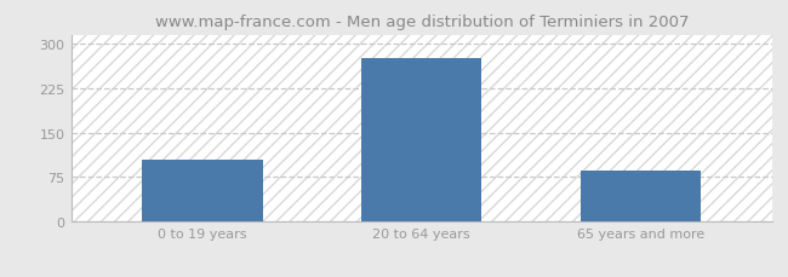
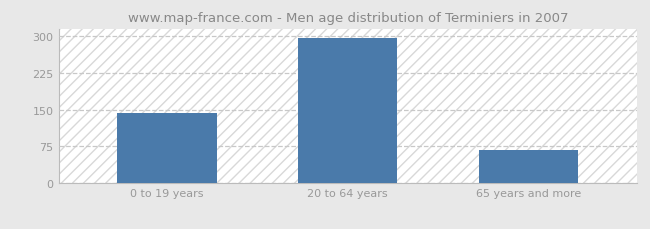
0 to 19 years: 105 -> 143
20 to 64 years: 275 -> 296
65 years and more: 85 -> 68
